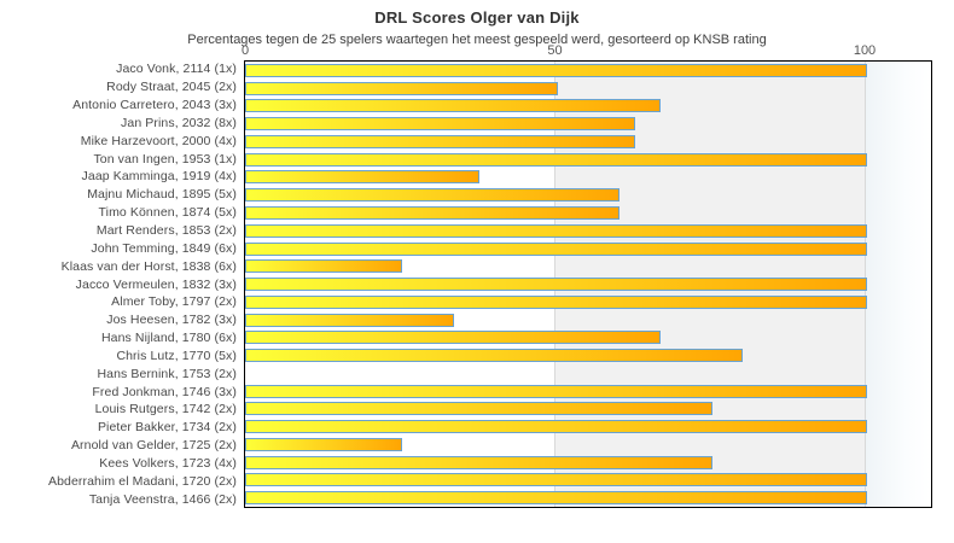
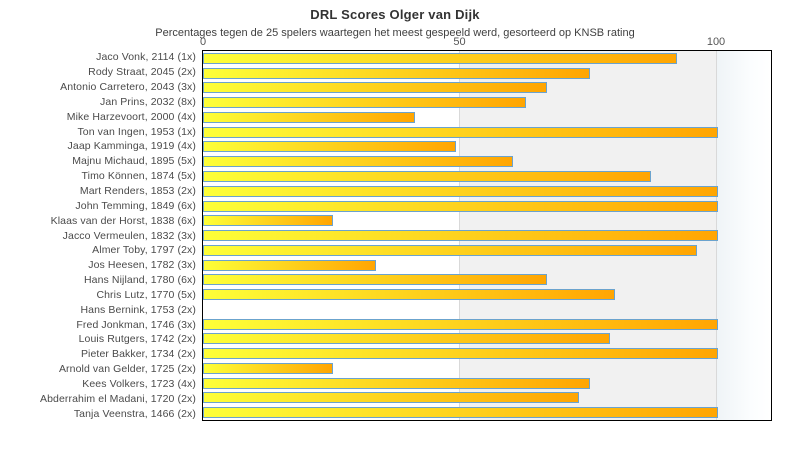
Jaco Vonk, 2114 (1x): 100 -> 92
Rody Straat, 2045 (2x): 50 -> 75
Mike Harzevoort, 2000 (4x): 62 -> 41
Jaap Kamminga, 1919 (4x): 38 -> 49
Timo Können, 1874 (5x): 60 -> 87
Almer Toby, 1797 (2x): 100 -> 96
Louis Rutgers, 1742 (2x): 75 -> 79
Abderrahim el Madani, 1720 (2x): 100 -> 73
